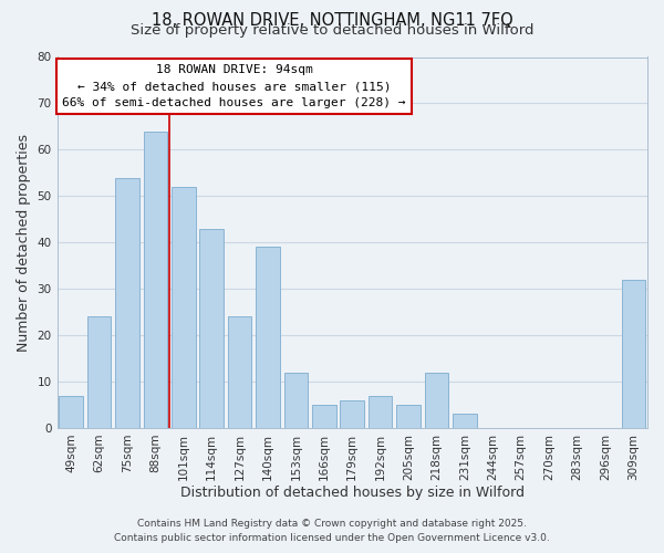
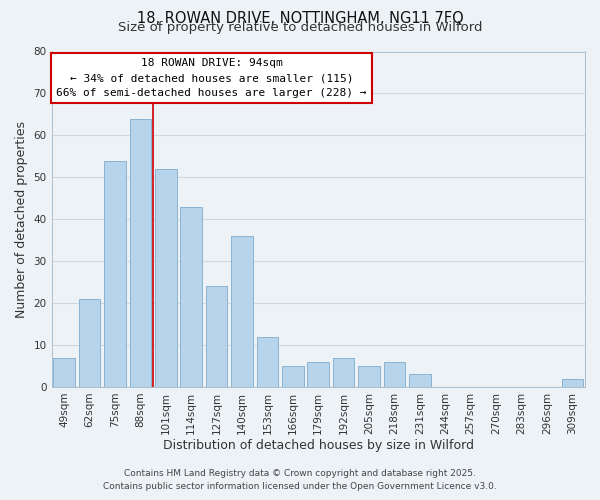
62sqm: 24 -> 21
140sqm: 39 -> 36
218sqm: 12 -> 6
309sqm: 32 -> 2
